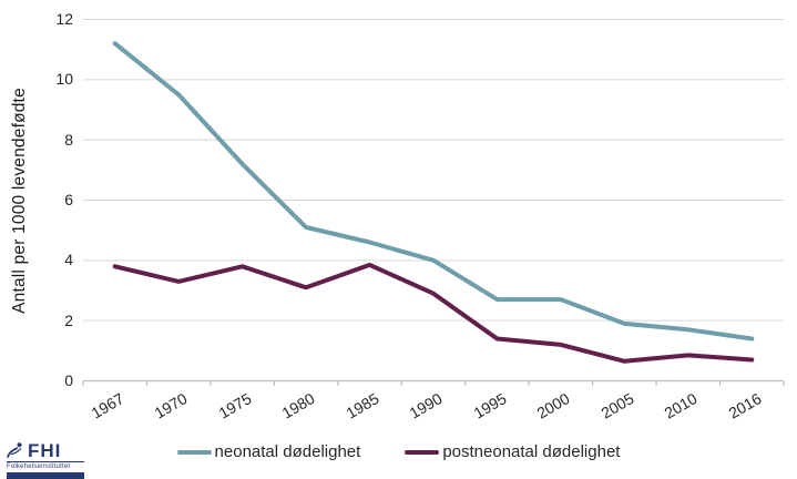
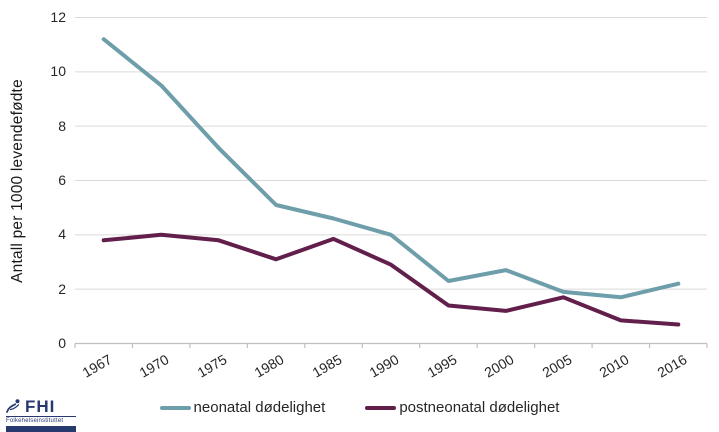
postneonatal dødelighet/1970: 3.3 -> 4.0
neonatal dødelighet/1995: 2.7 -> 2.3
postneonatal dødelighet/2005: 0.7 -> 1.7
neonatal dødelighet/2016: 1.4 -> 2.2
